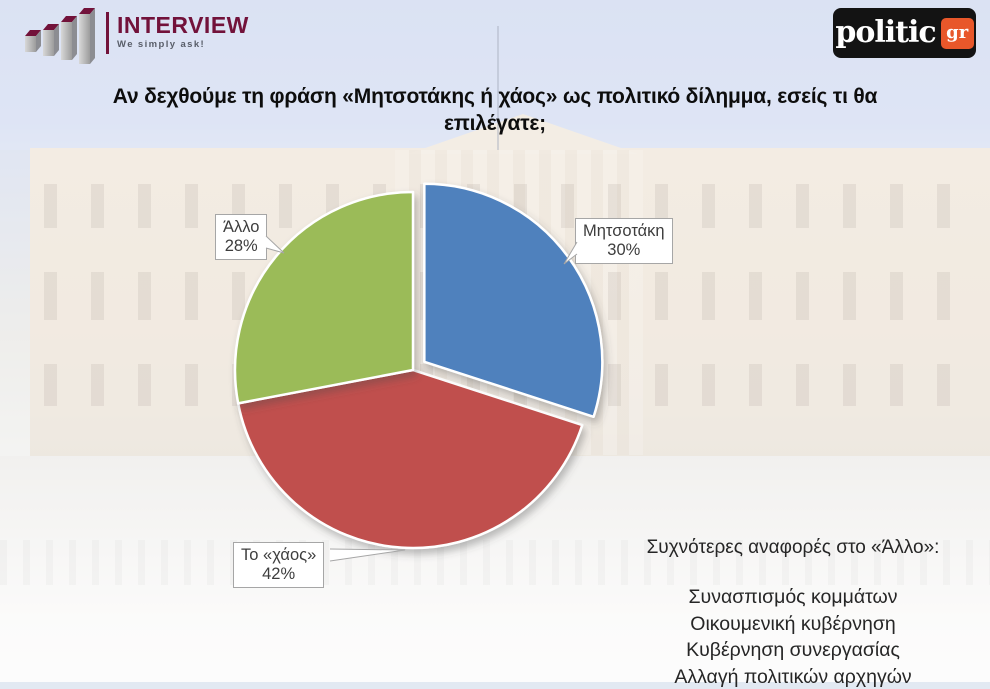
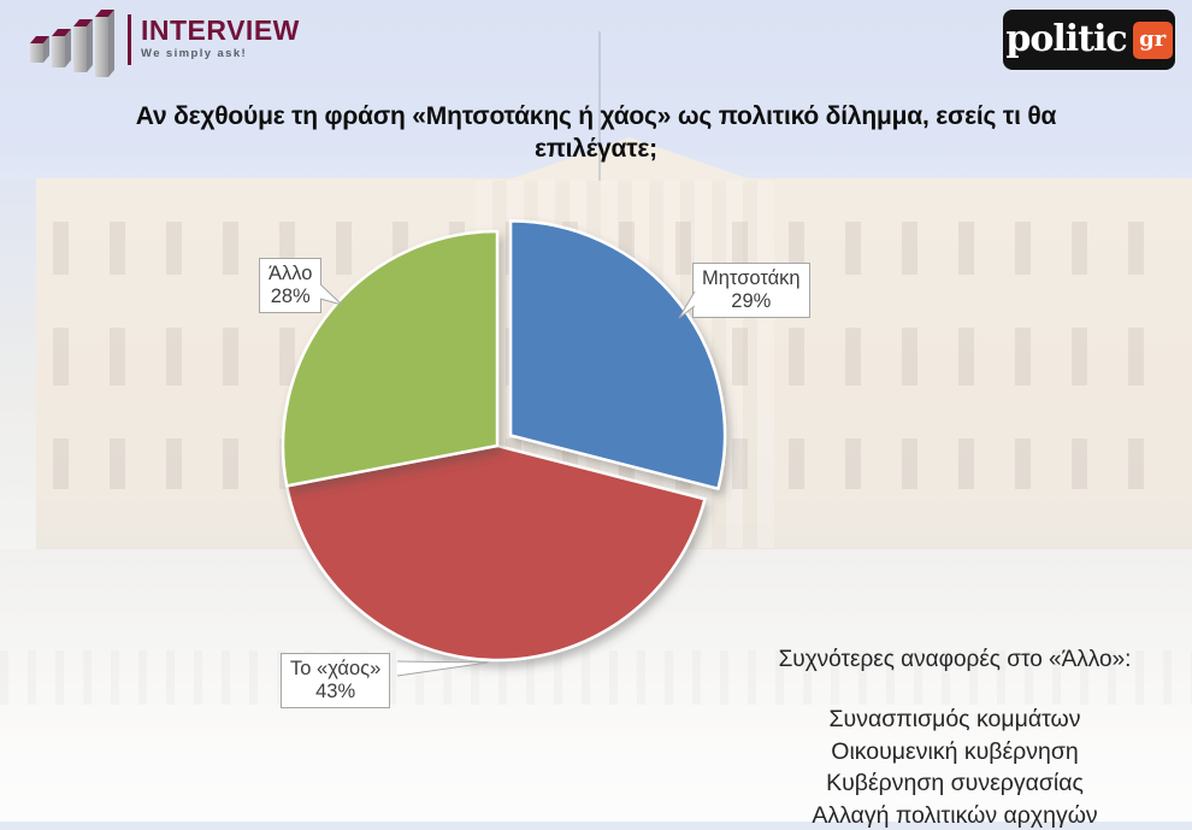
Μητσοτάκη: 30% -> 29%
Το «χάος»: 42% -> 43%
